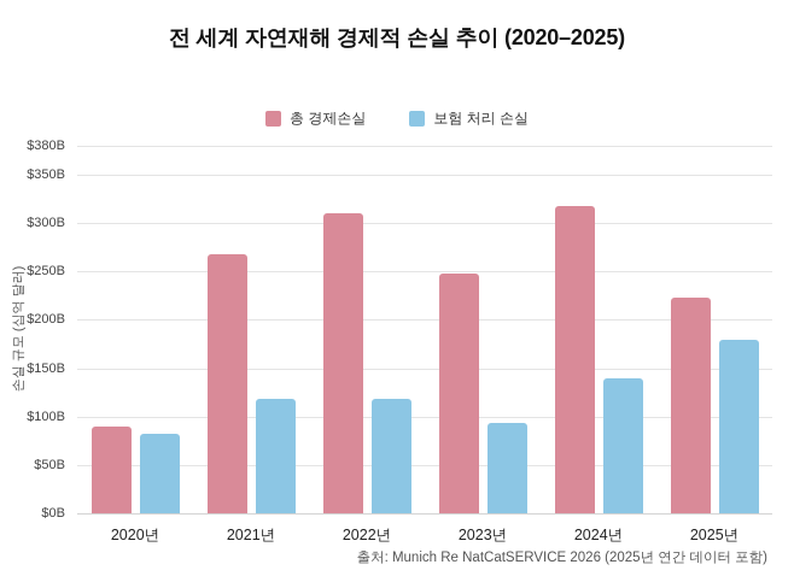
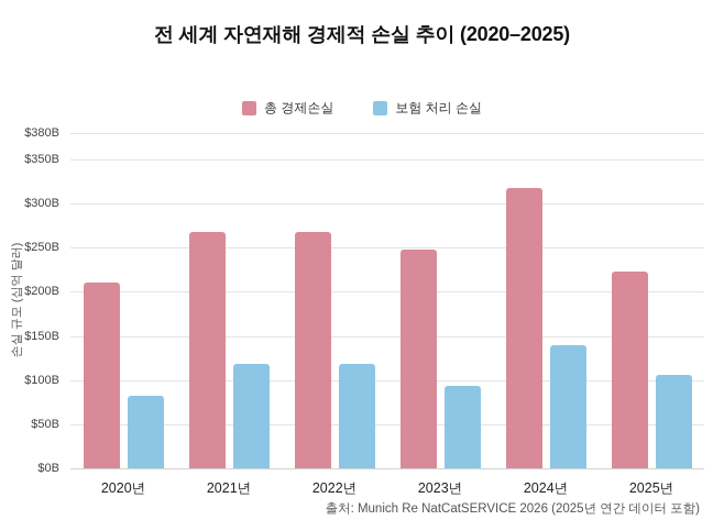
총 경제손실/2020년: $90B -> $210B
총 경제손실/2022년: $310B -> $270B
보험 처리 손실/2025년: $180B -> $110B
